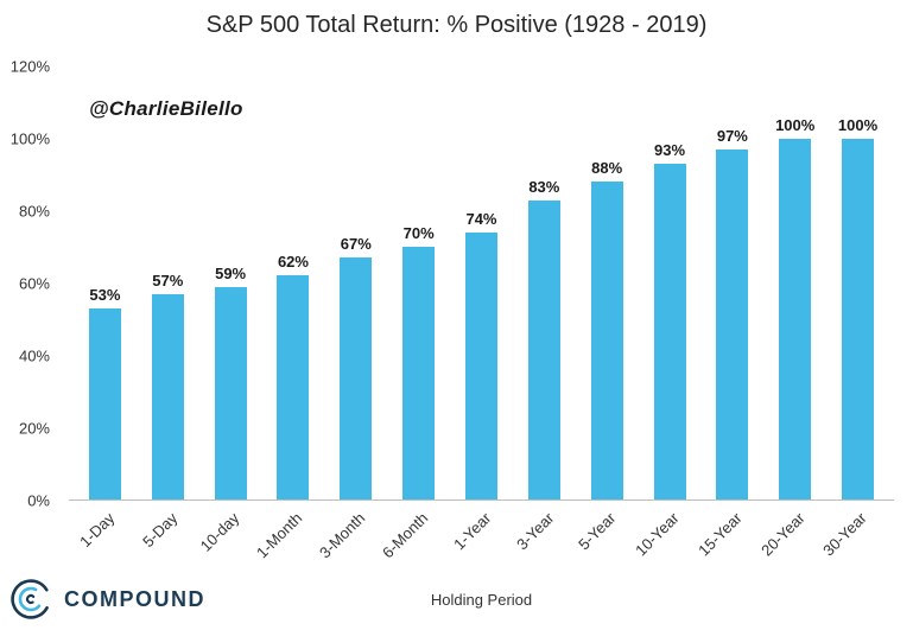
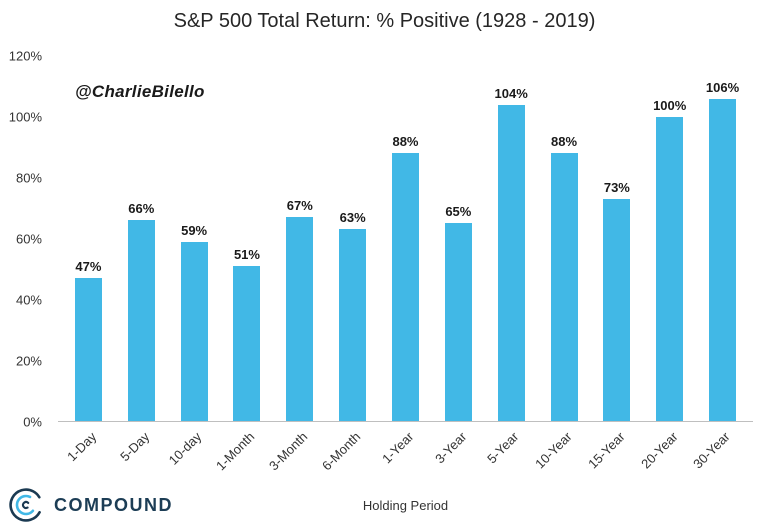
1-Day: 53% -> 47%
5-Day: 57% -> 66%
1-Month: 62% -> 51%
6-Month: 70% -> 63%
1-Year: 74% -> 88%
3-Year: 83% -> 65%
5-Year: 88% -> 104%
10-Year: 93% -> 88%
15-Year: 97% -> 73%
30-Year: 100% -> 106%
